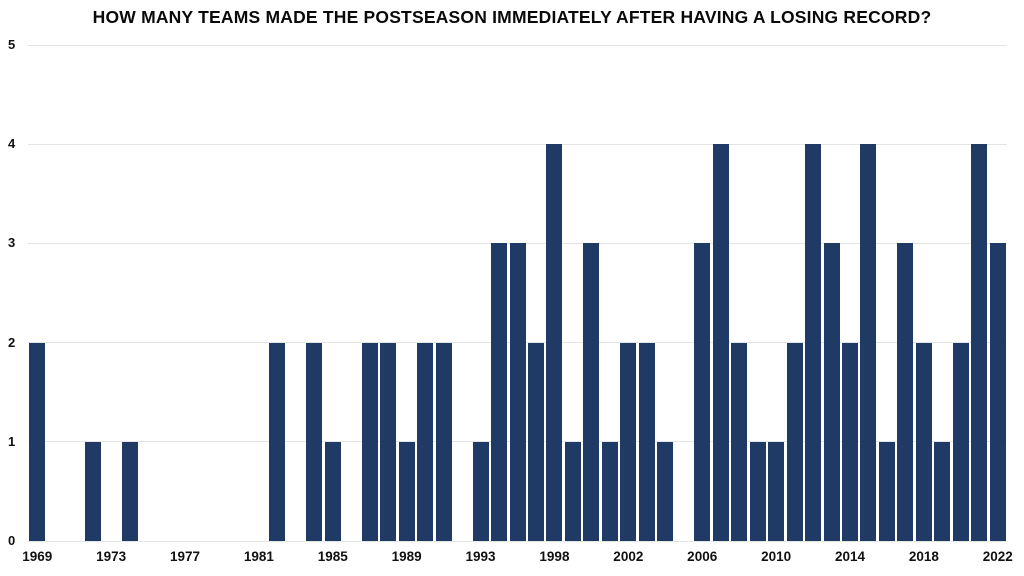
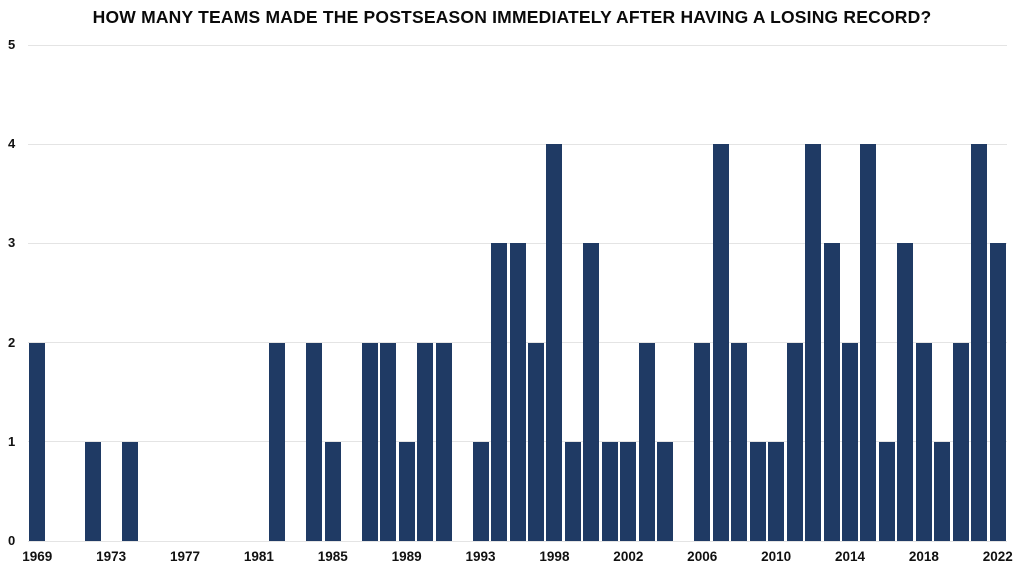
2002: 2 -> 1
2006: 3 -> 2
